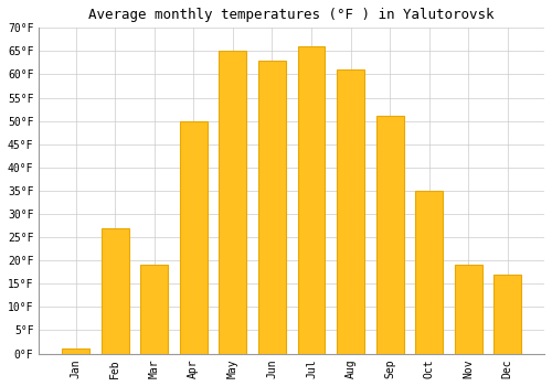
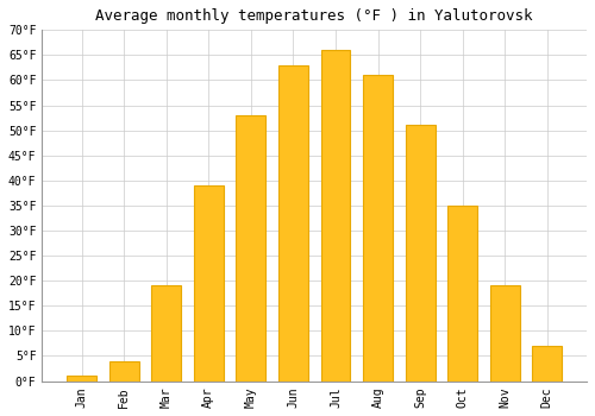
Feb: 27°F -> 4°F
Apr: 50°F -> 39°F
May: 65°F -> 53°F
Dec: 17°F -> 7°F
